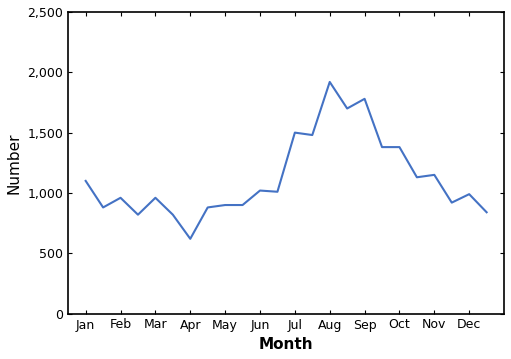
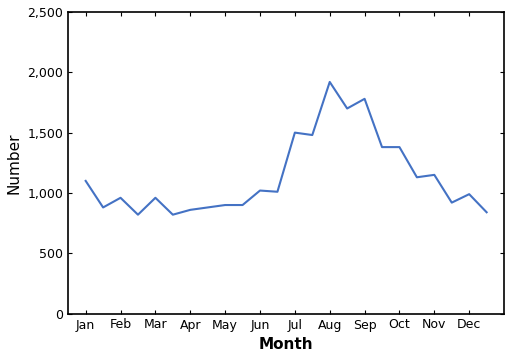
Apr: 620 -> 860
